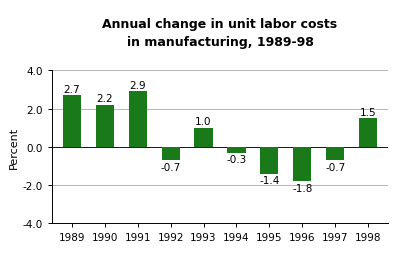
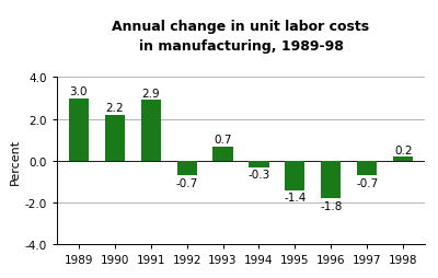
1989: 2.7 -> 3.0
1993: 1.0 -> 0.7
1998: 1.5 -> 0.2
